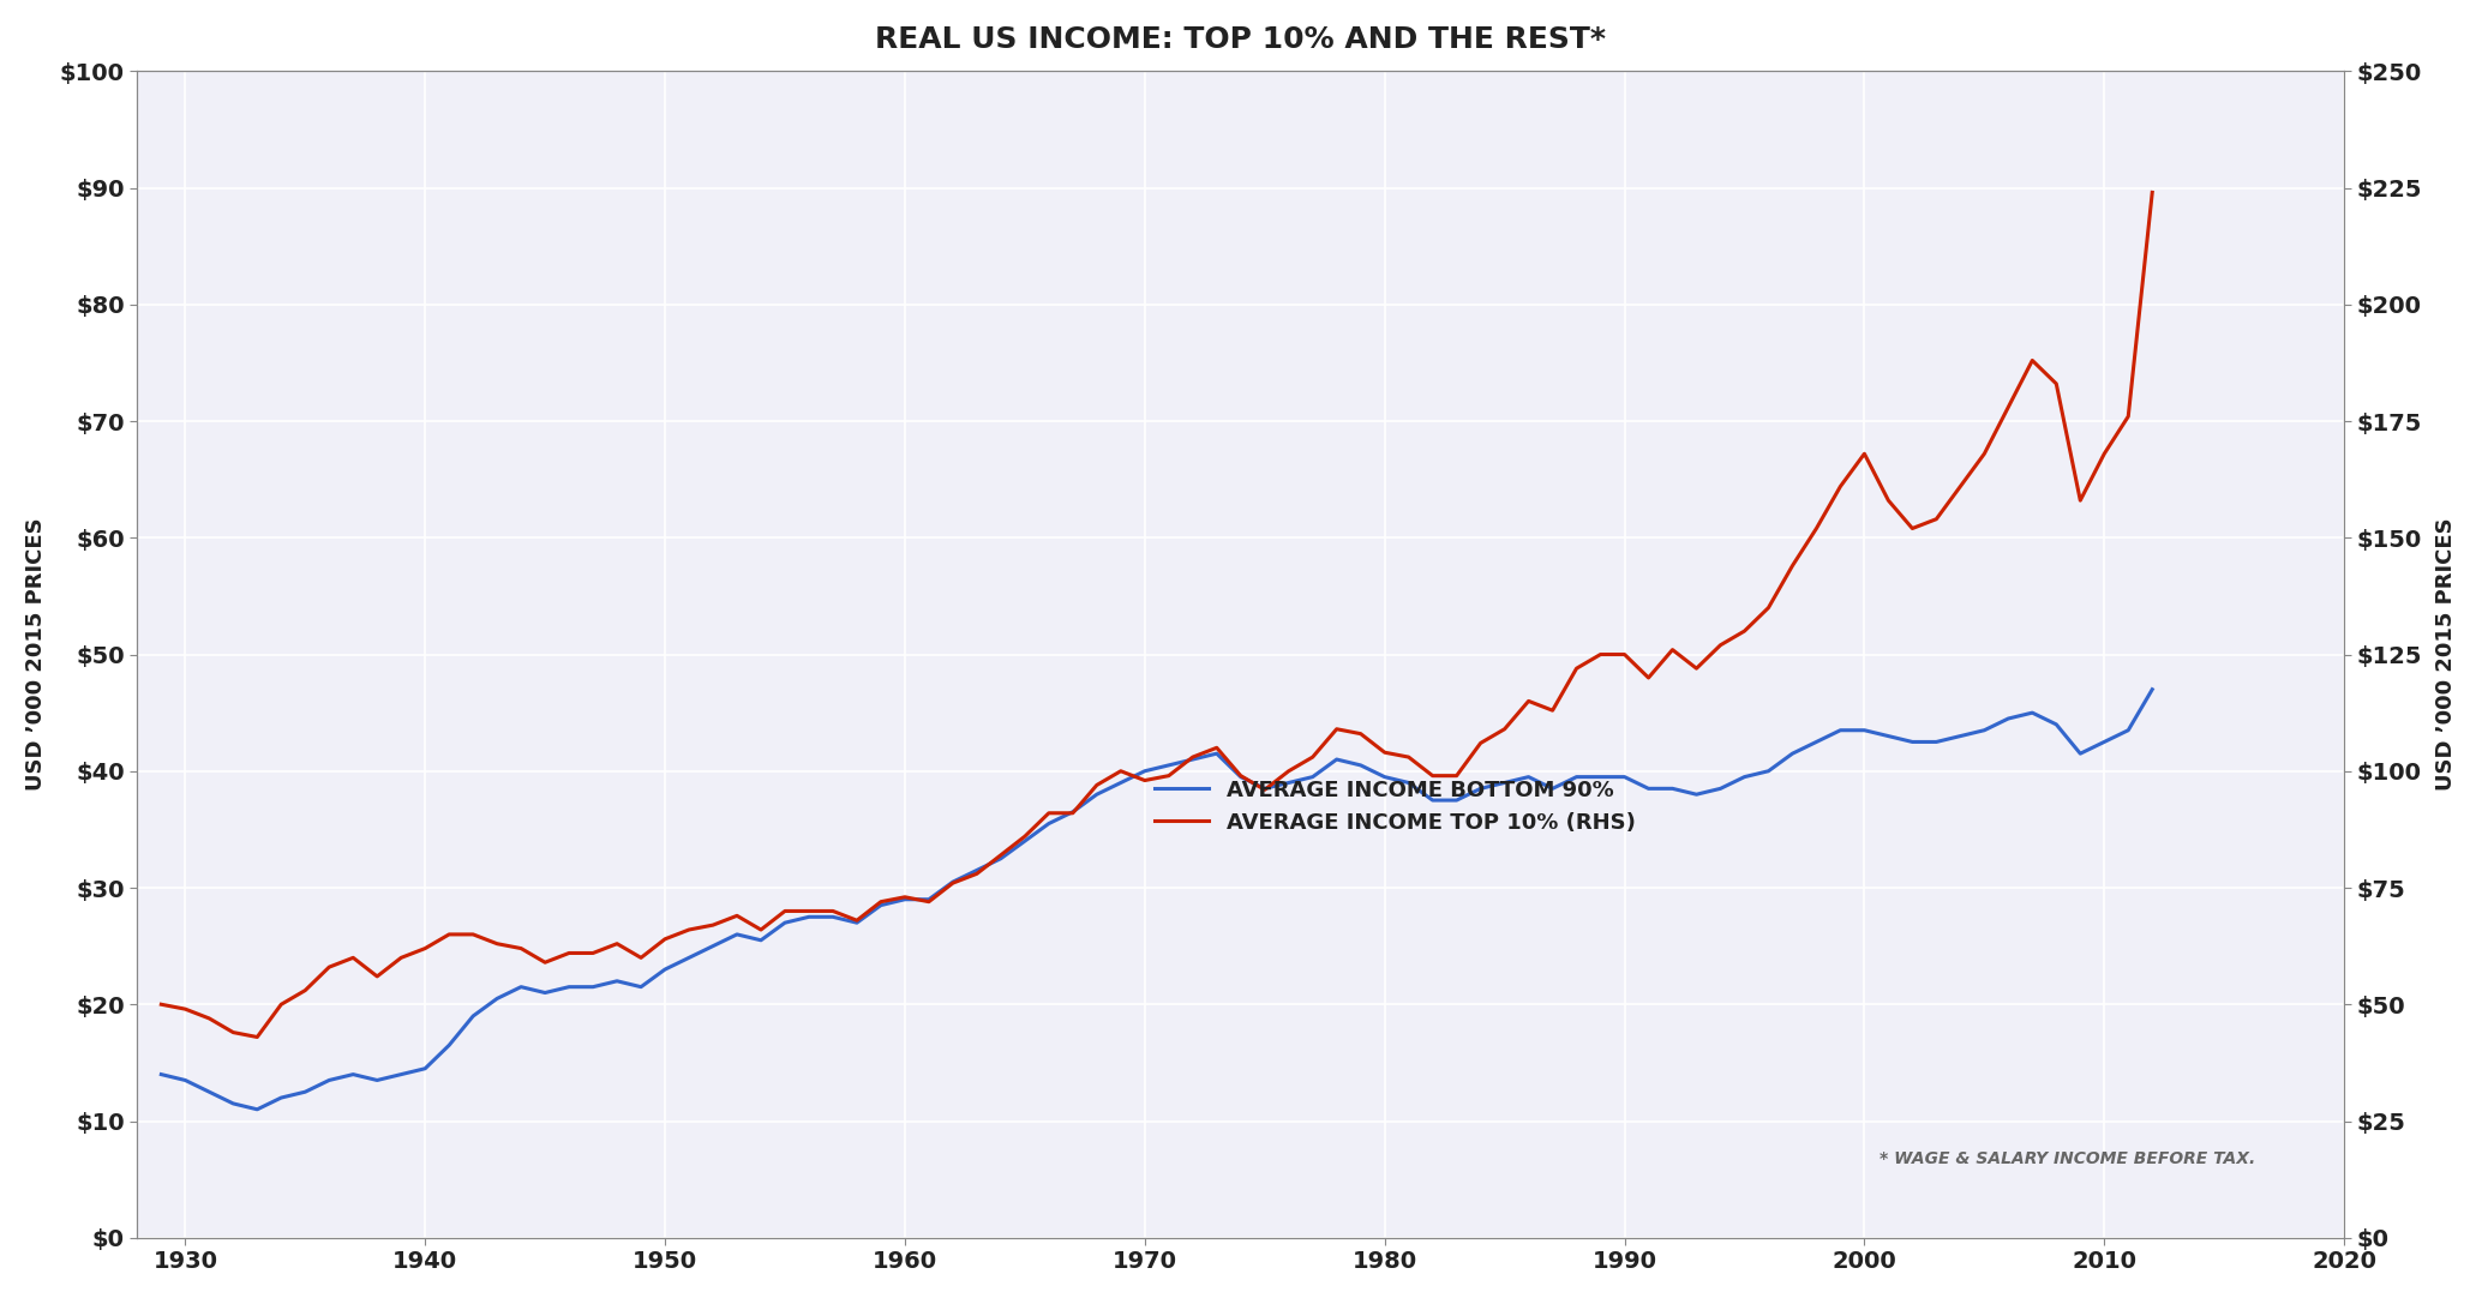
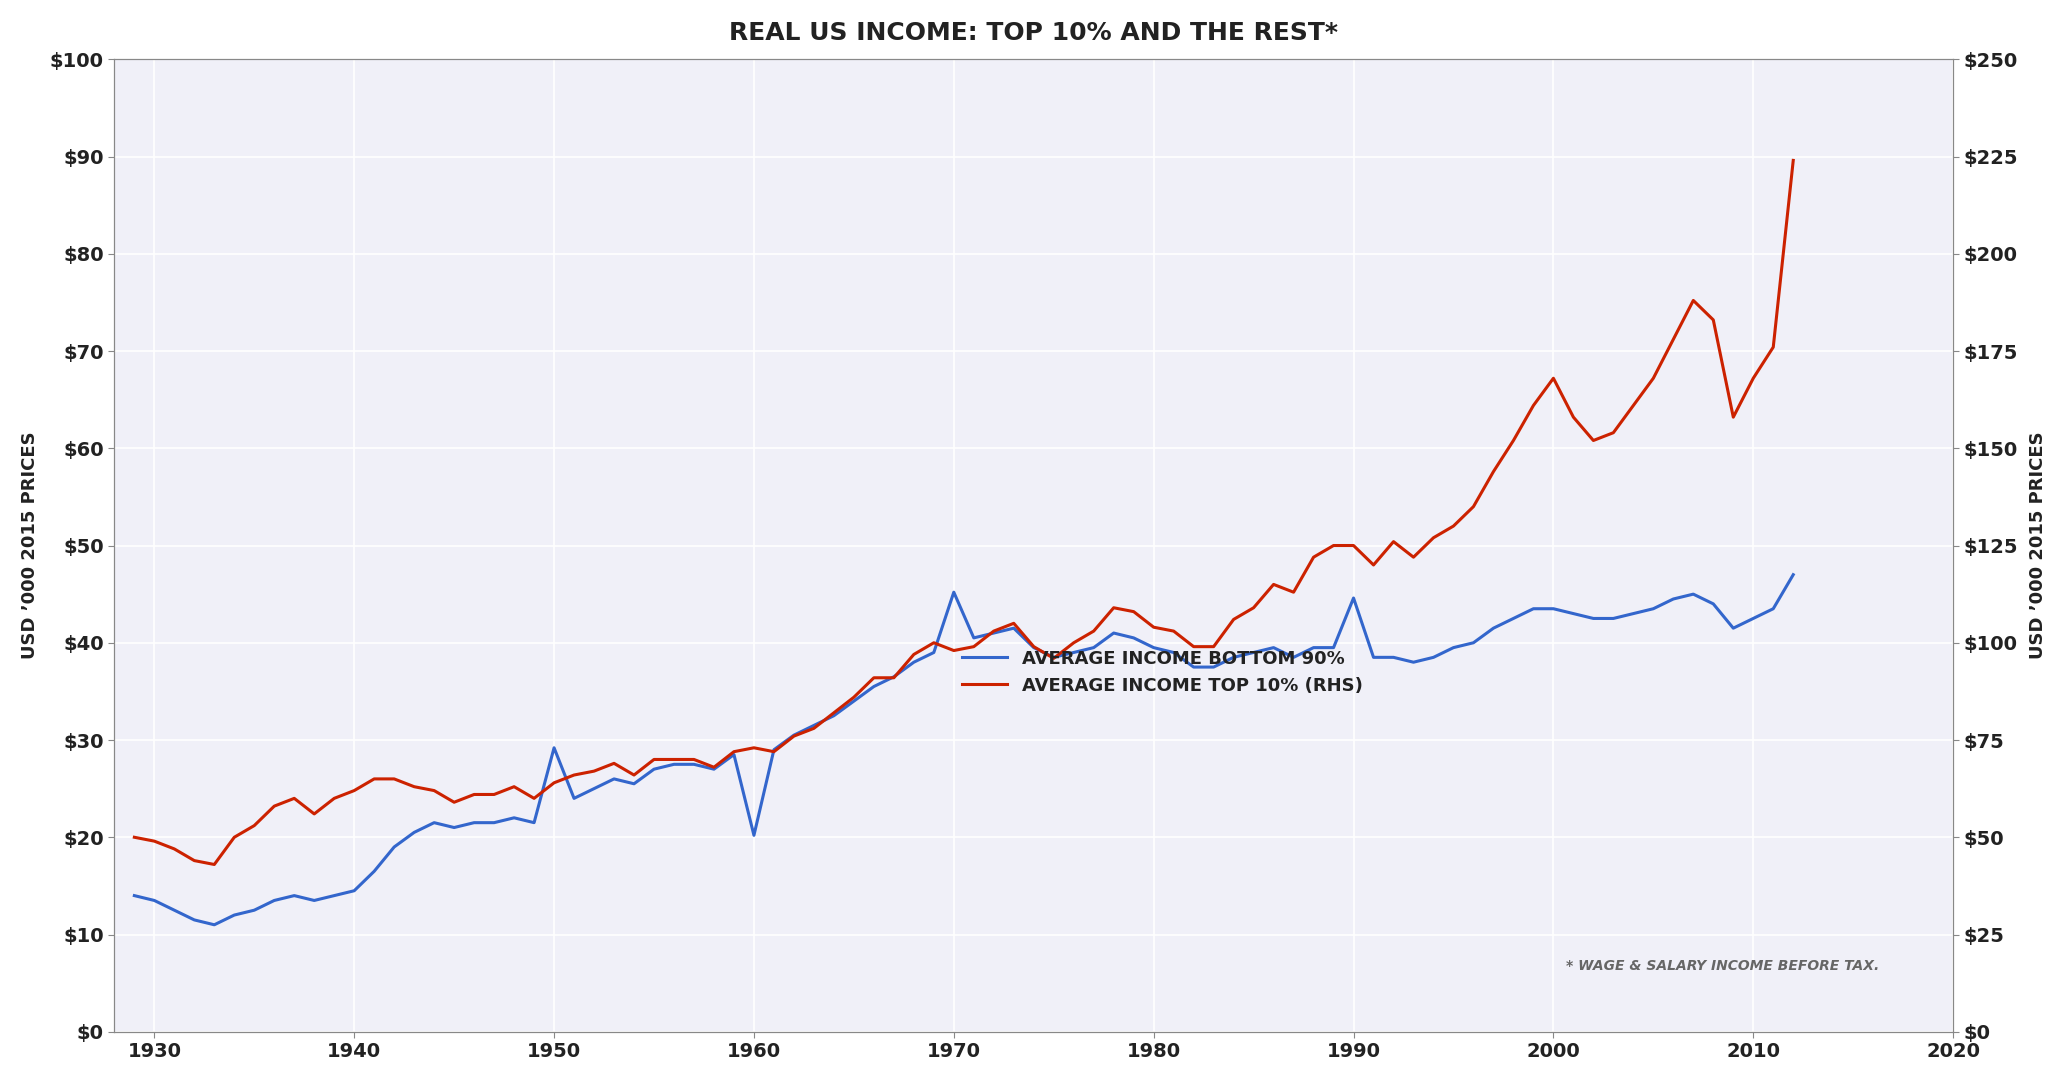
AVERAGE INCOME BOTTOM 90%/1950: $23.0 -> $29.2
AVERAGE INCOME BOTTOM 90%/1960: $29.0 -> $20.2
AVERAGE INCOME BOTTOM 90%/1970: $40.0 -> $45.2
AVERAGE INCOME BOTTOM 90%/1990: $39.5 -> $44.6
